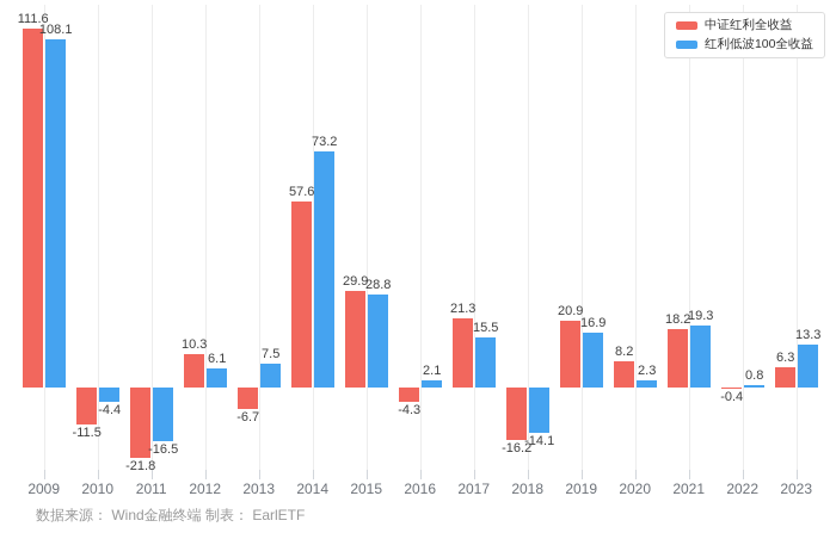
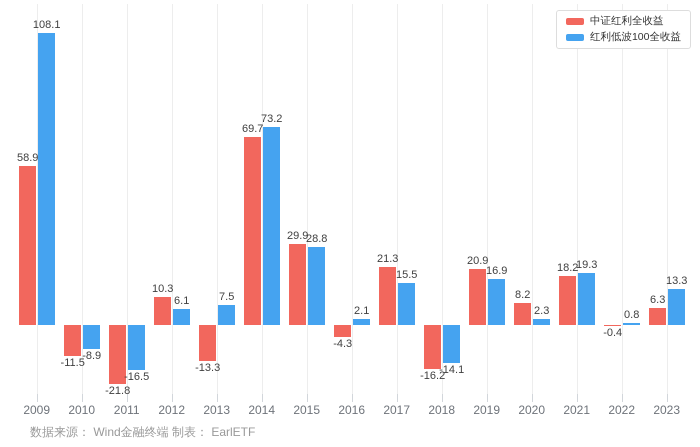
中证红利全收益/2009: 111.6 -> 58.9
红利低波100全收益/2010: -4.4 -> -8.9
中证红利全收益/2013: -6.7 -> -13.3
中证红利全收益/2014: 57.6 -> 69.7
